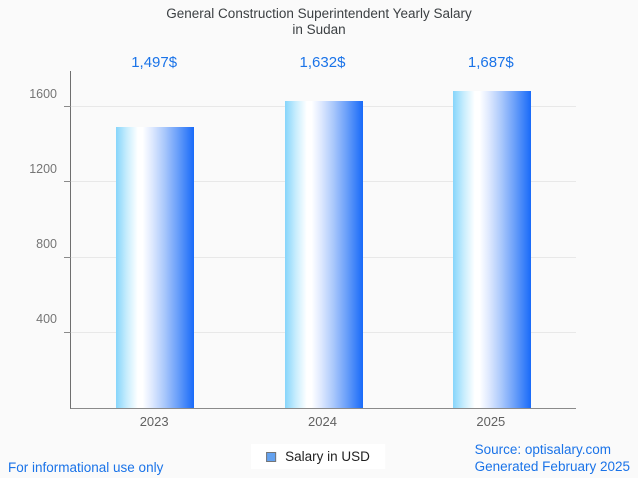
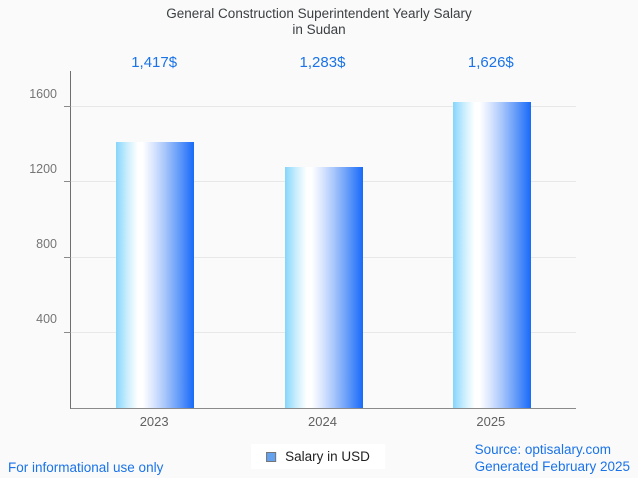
2023: 1,497 -> 1,417
2024: 1,632 -> 1,283
2025: 1,687 -> 1,626
